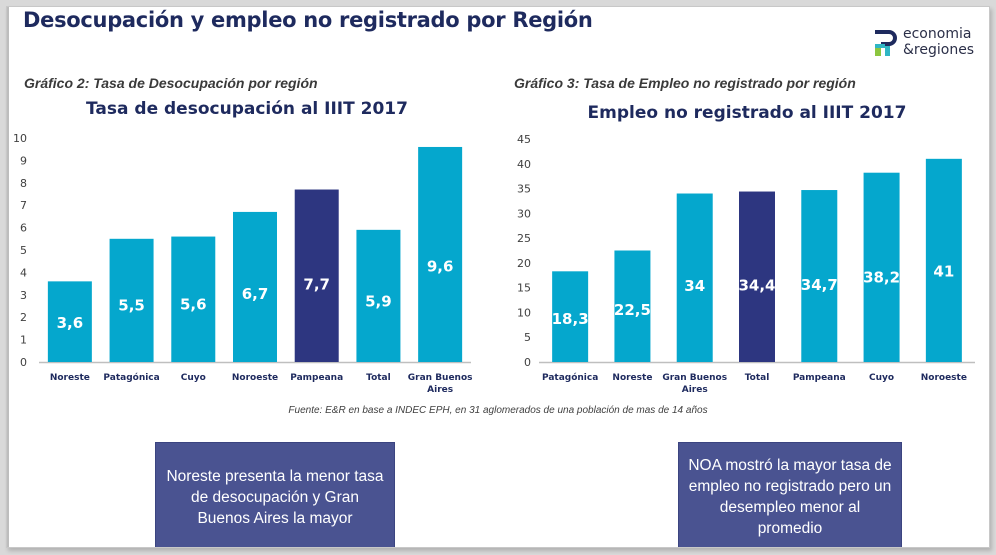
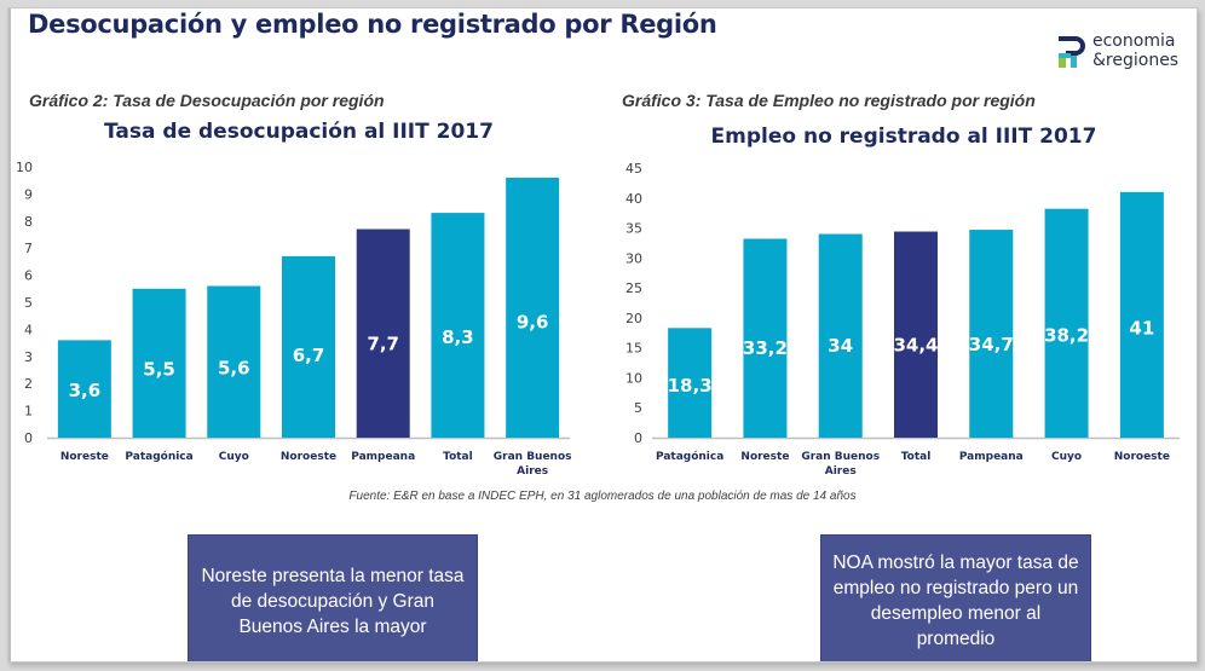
Tasa de desocupación al IIIT 2017/Total: 5,9 -> 8,3
Empleo no registrado al IIIT 2017/Noreste: 22,5 -> 33,2
